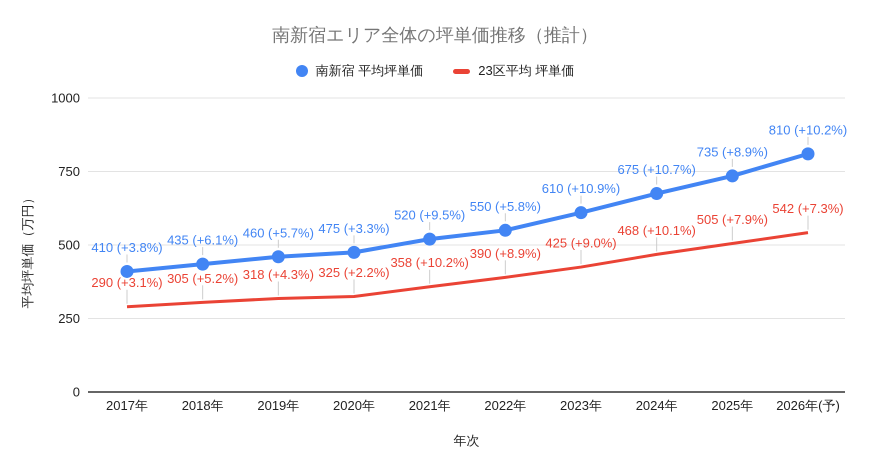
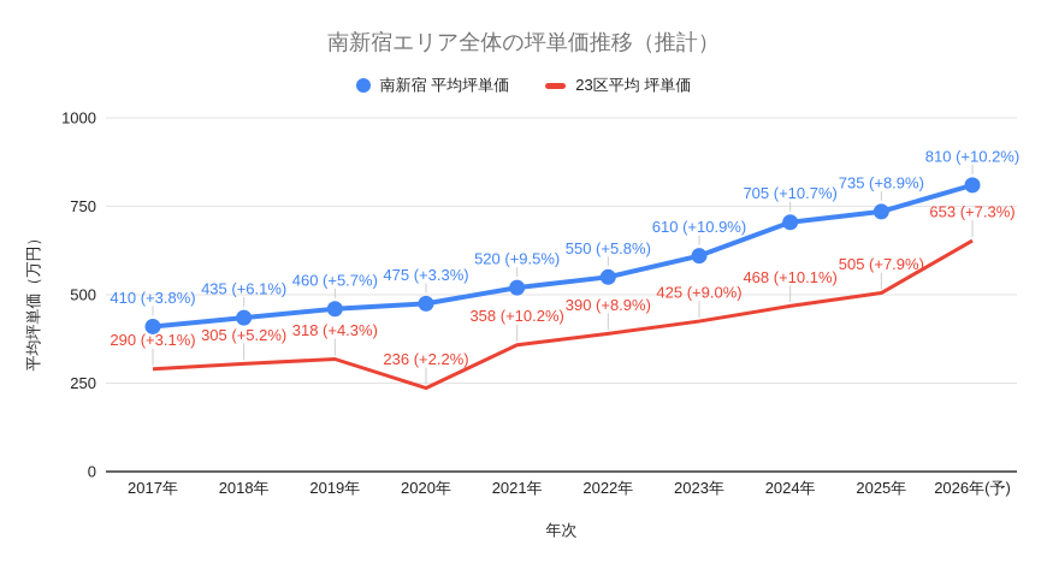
23区平均 坪単価/2020年: 325 -> 236
南新宿 平均坪単価/2024年: 675 -> 705
23区平均 坪単価/2026年(予): 542 -> 653
